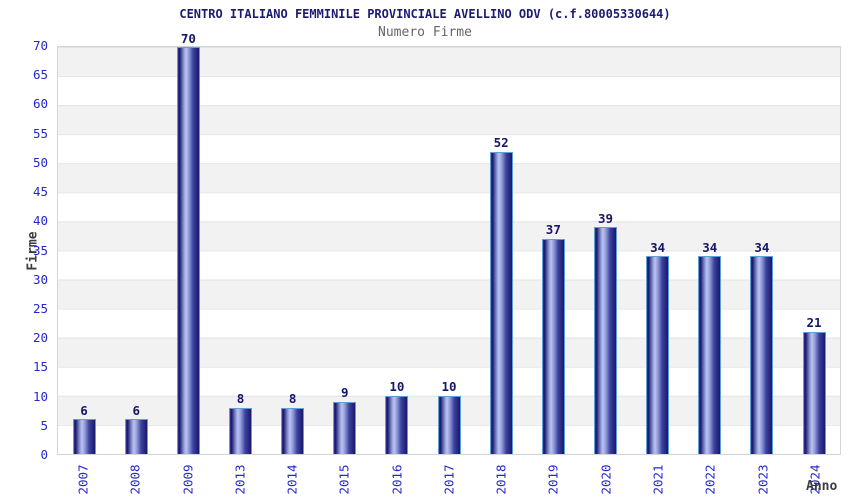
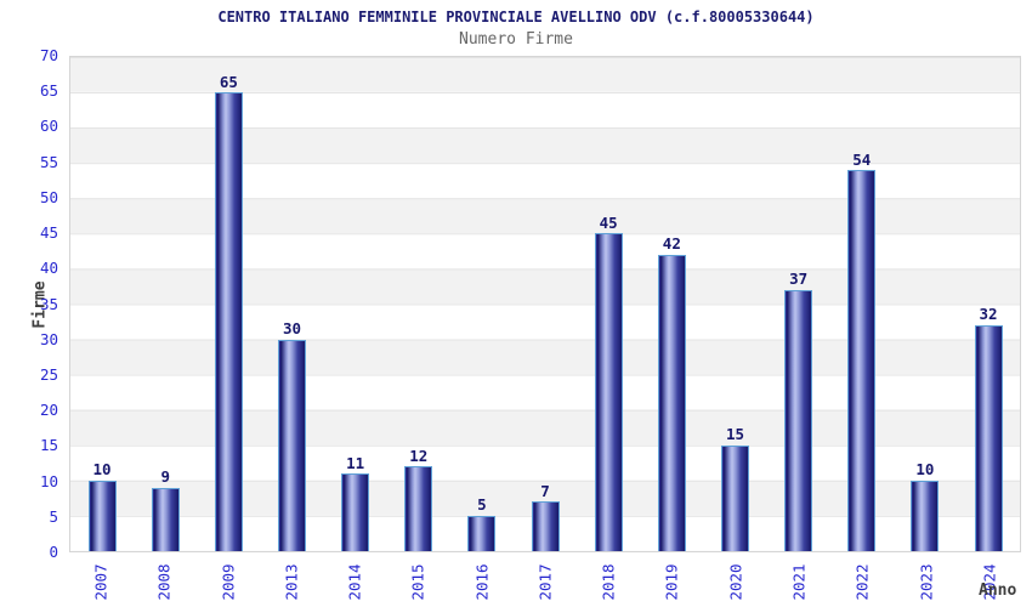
2007: 6 -> 10
2008: 6 -> 9
2009: 70 -> 65
2013: 8 -> 30
2014: 8 -> 11
2015: 9 -> 12
2016: 10 -> 5
2017: 10 -> 7
2018: 52 -> 45
2019: 37 -> 42
2020: 39 -> 15
2021: 34 -> 37
2022: 34 -> 54
2023: 34 -> 10
2024: 21 -> 32
